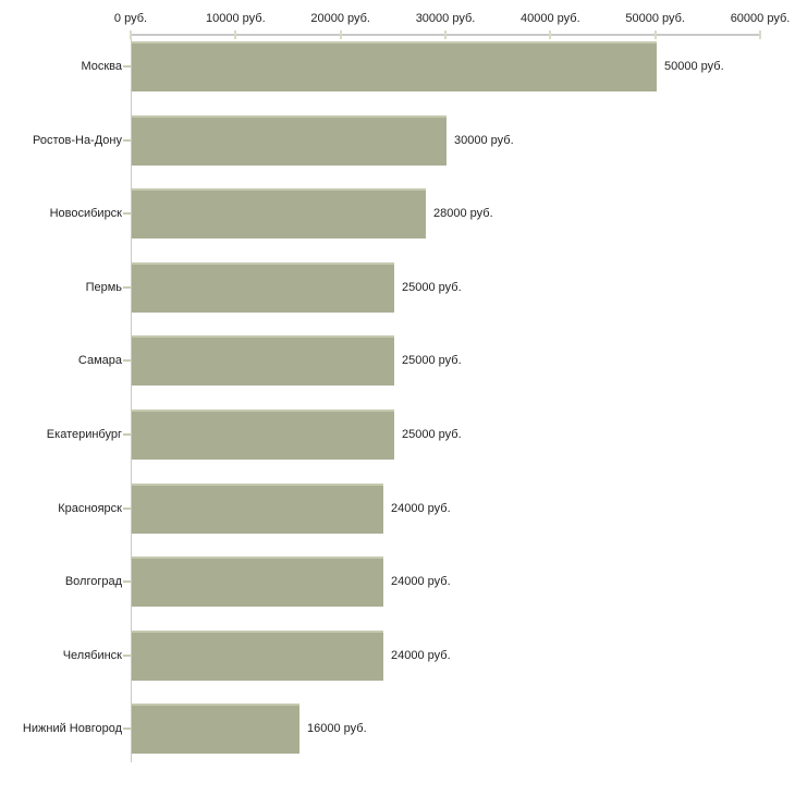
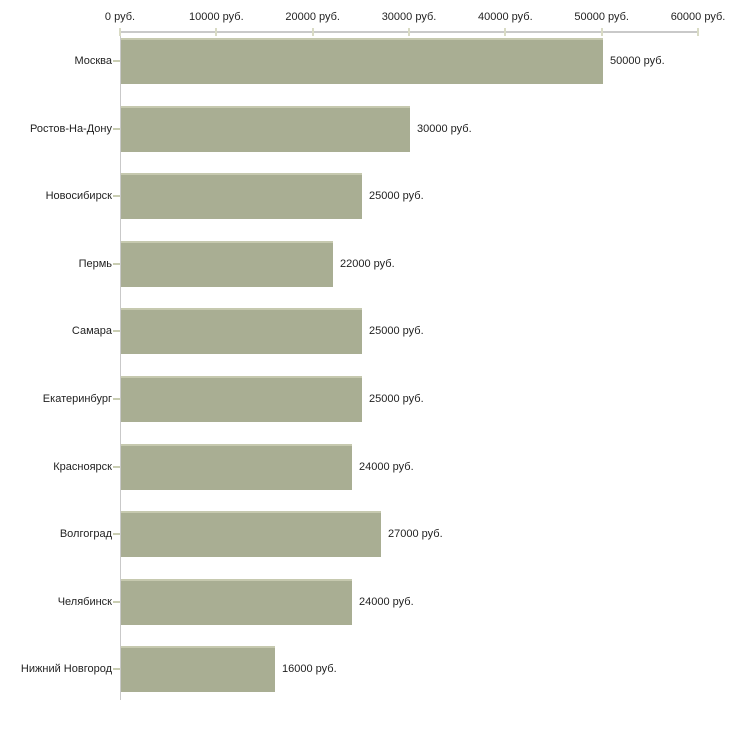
Новосибирск: 28000 -> 25000
Пермь: 25000 -> 22000
Волгоград: 24000 -> 27000
